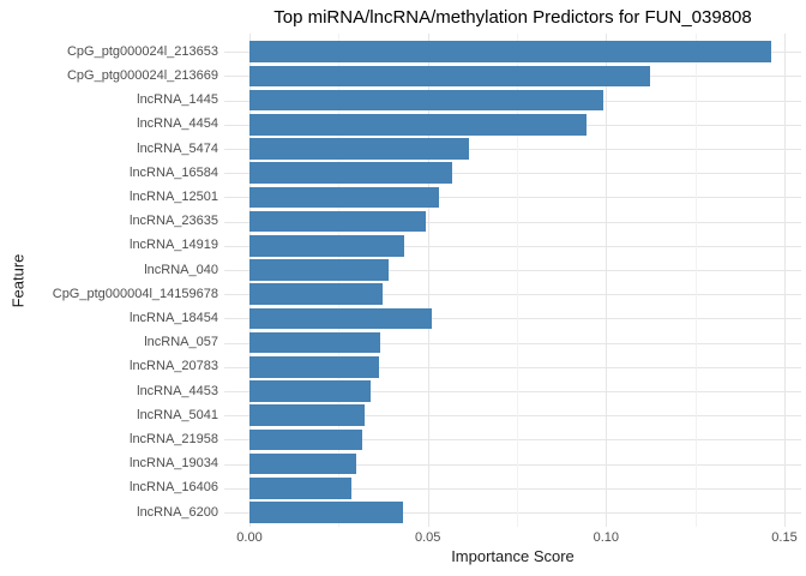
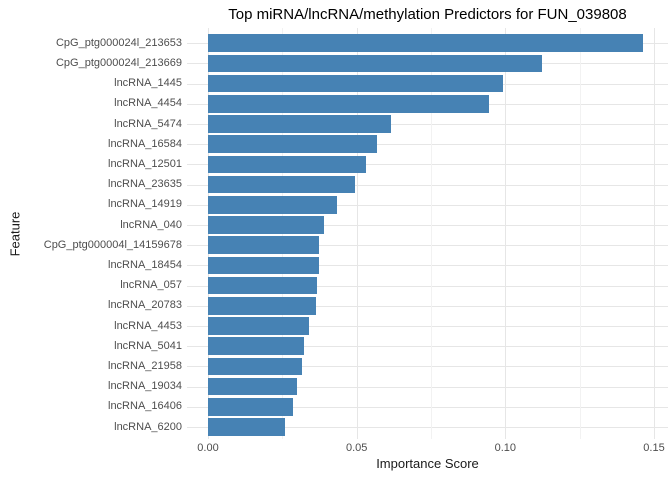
lncRNA_18454: 0.051 -> 0.037
lncRNA_6200: 0.043 -> 0.026
